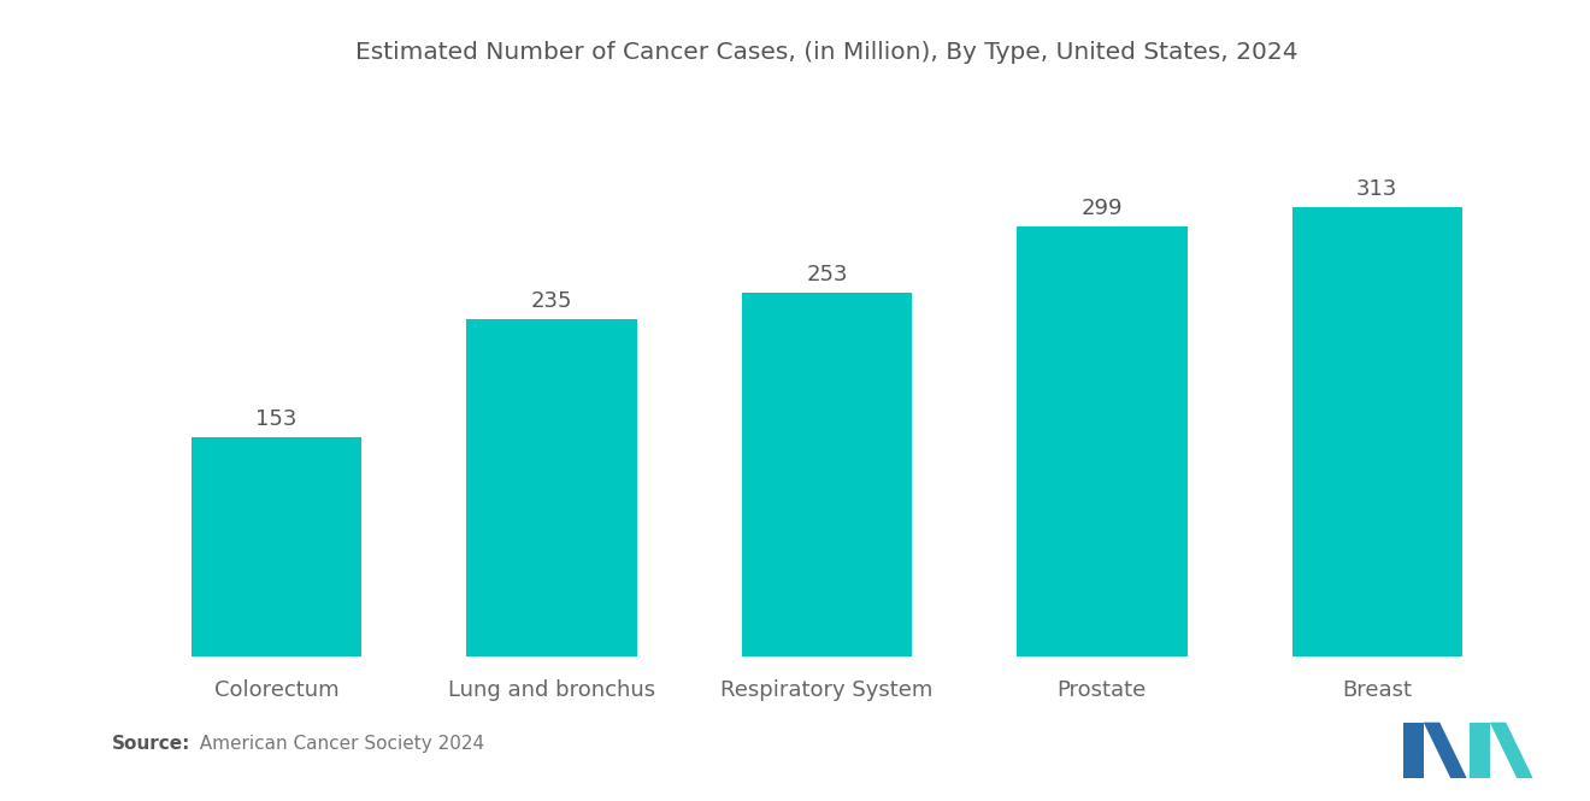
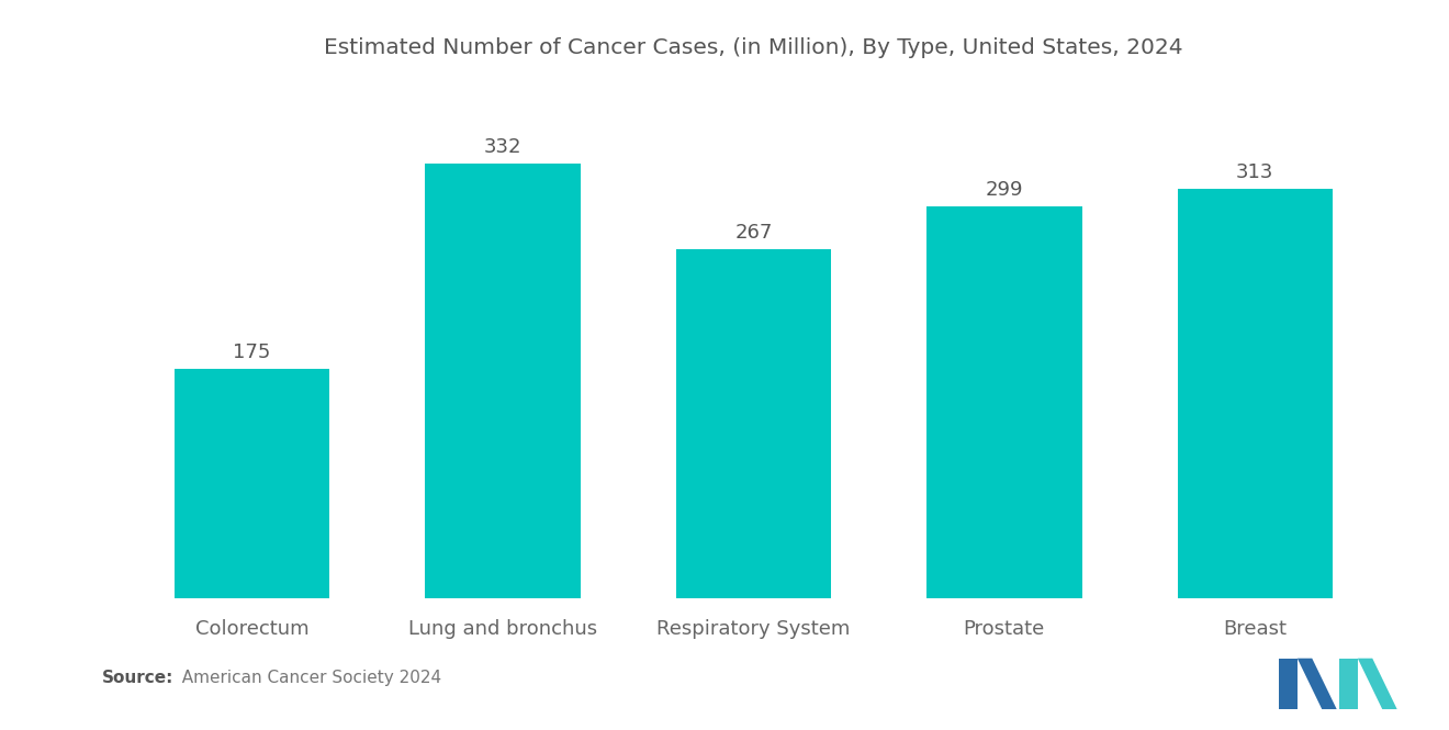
Colorectum: 153 -> 175
Lung and bronchus: 235 -> 332
Respiratory System: 253 -> 267
